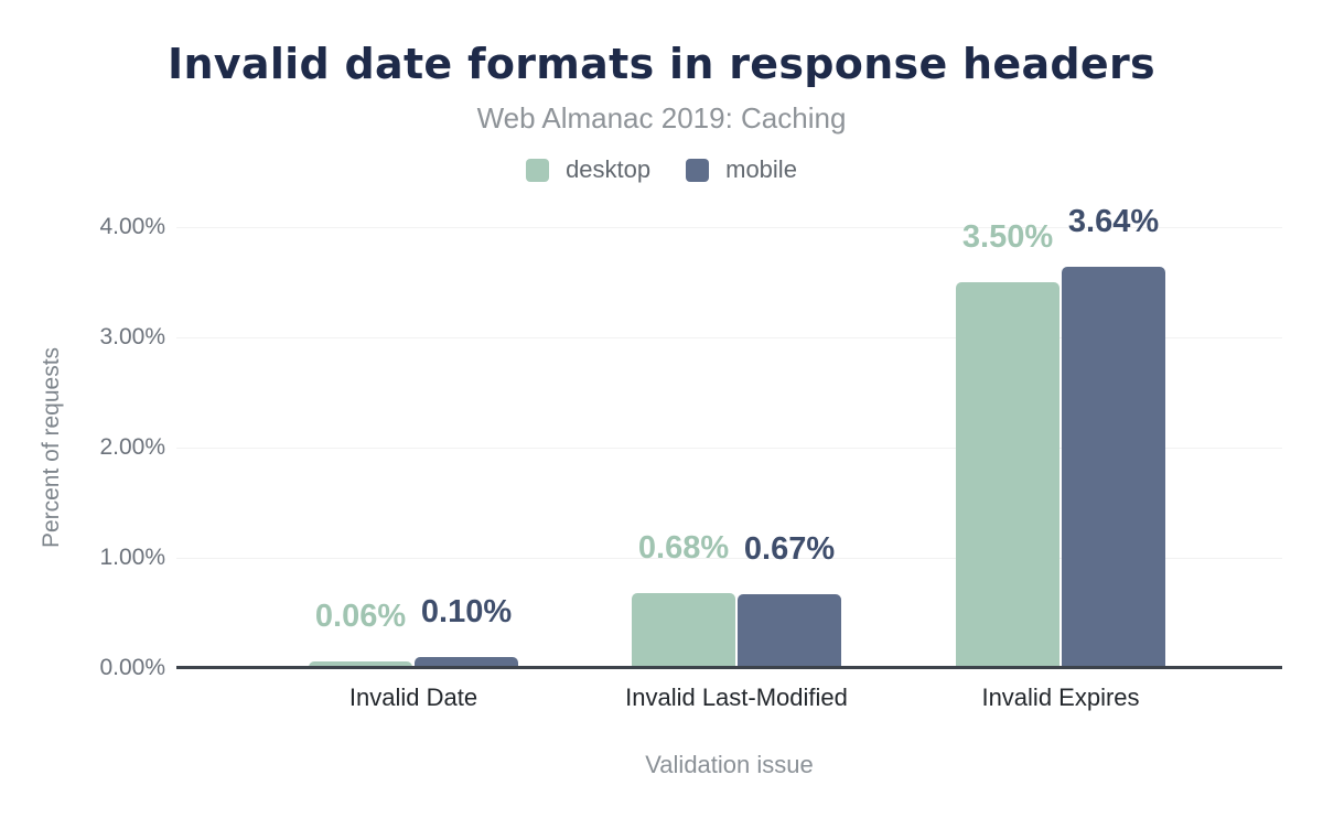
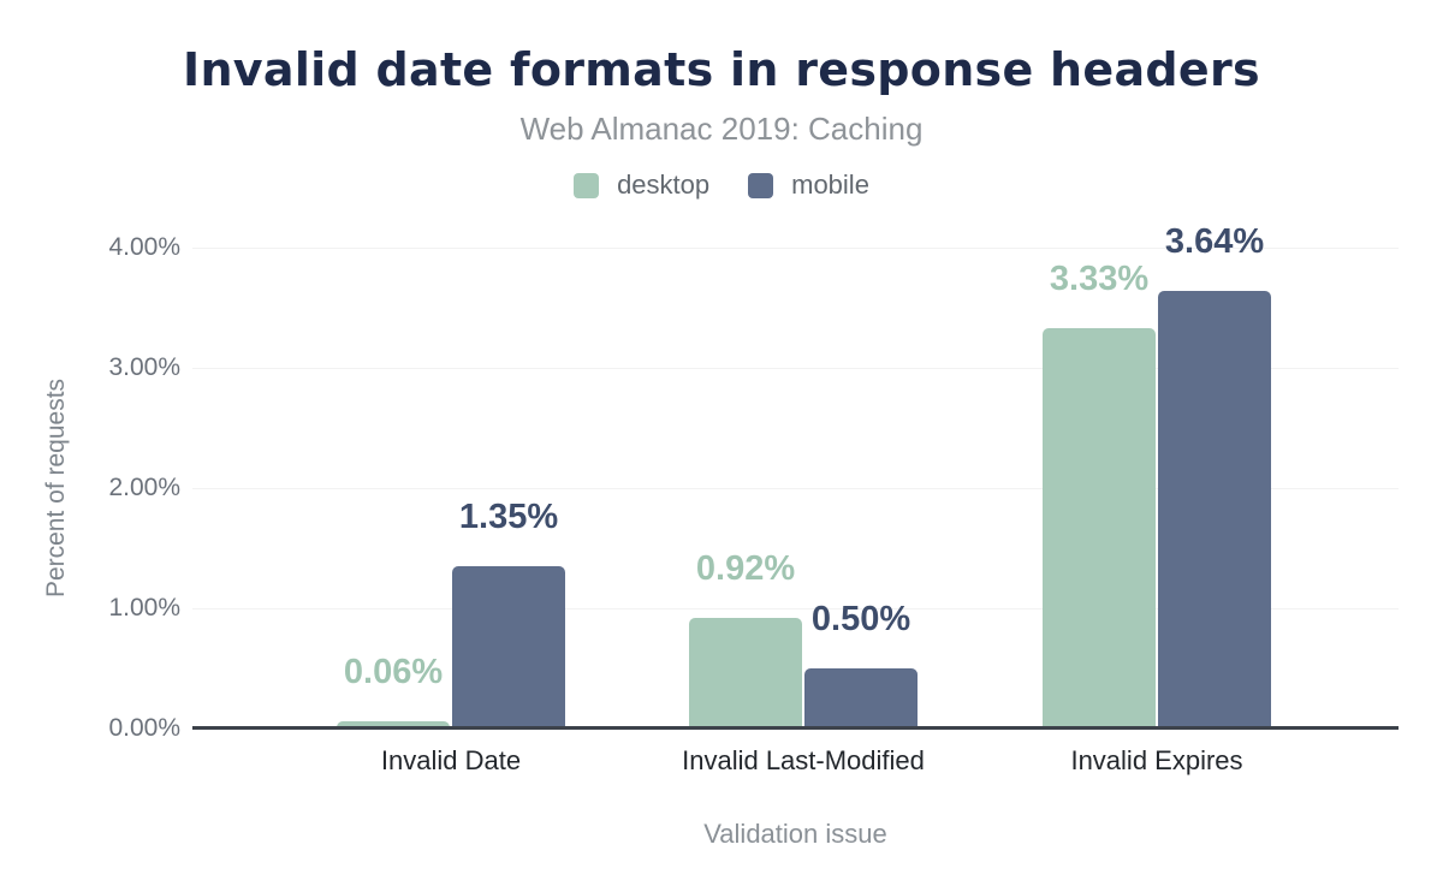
mobile/Invalid Date: 0.10% -> 1.35%
desktop/Invalid Last-Modified: 0.68% -> 0.92%
mobile/Invalid Last-Modified: 0.67% -> 0.50%
desktop/Invalid Expires: 3.50% -> 3.33%
